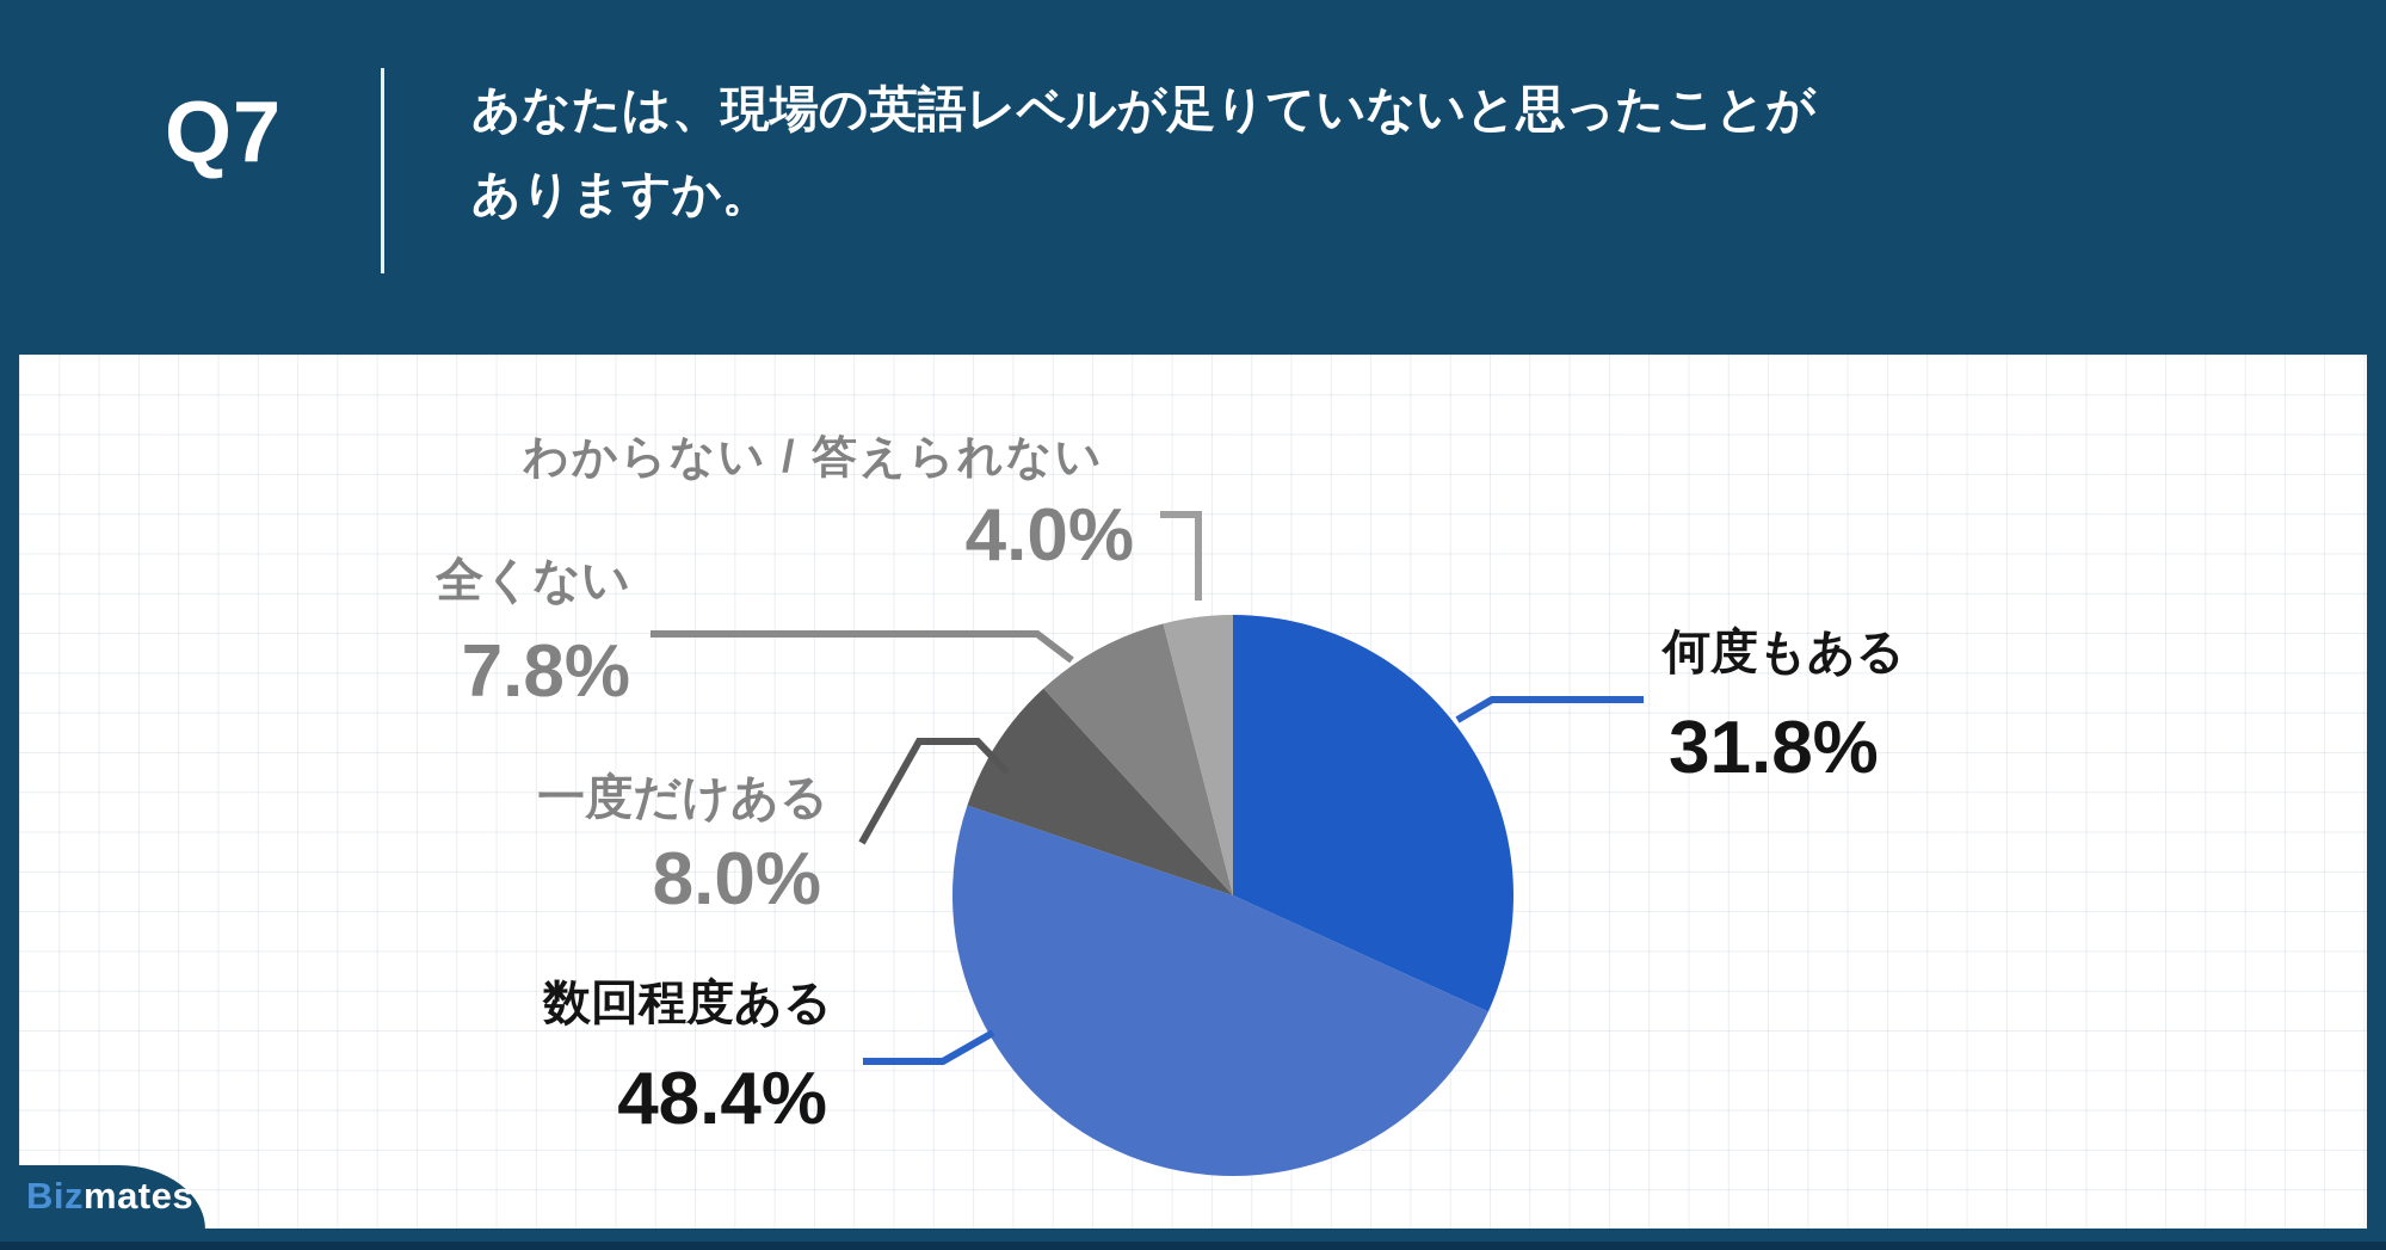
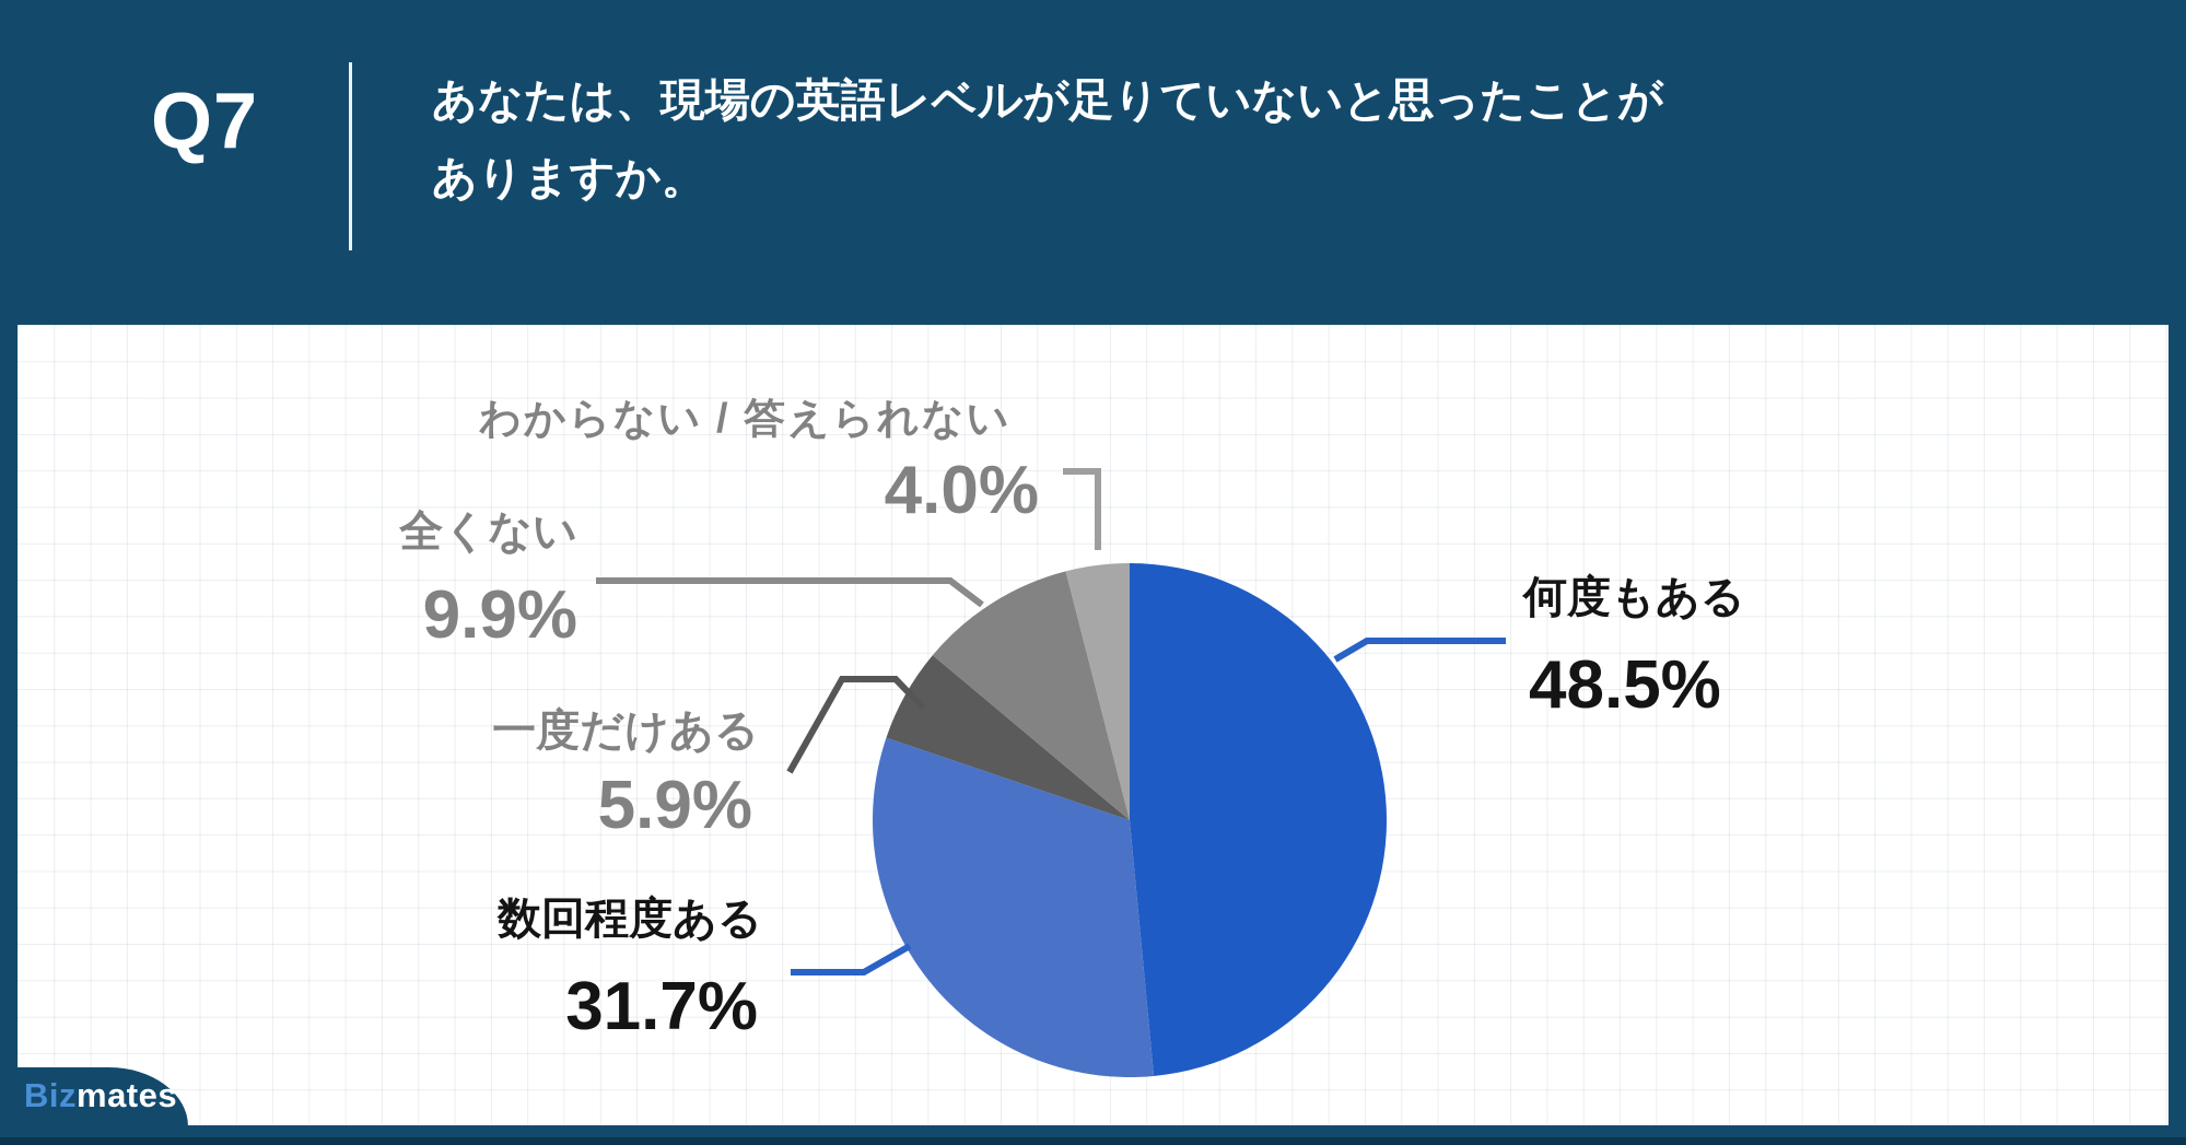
何度もある: 31.8% -> 48.5%
数回程度ある: 48.4% -> 31.7%
一度だけある: 8.0% -> 5.9%
全くない: 7.8% -> 9.9%
